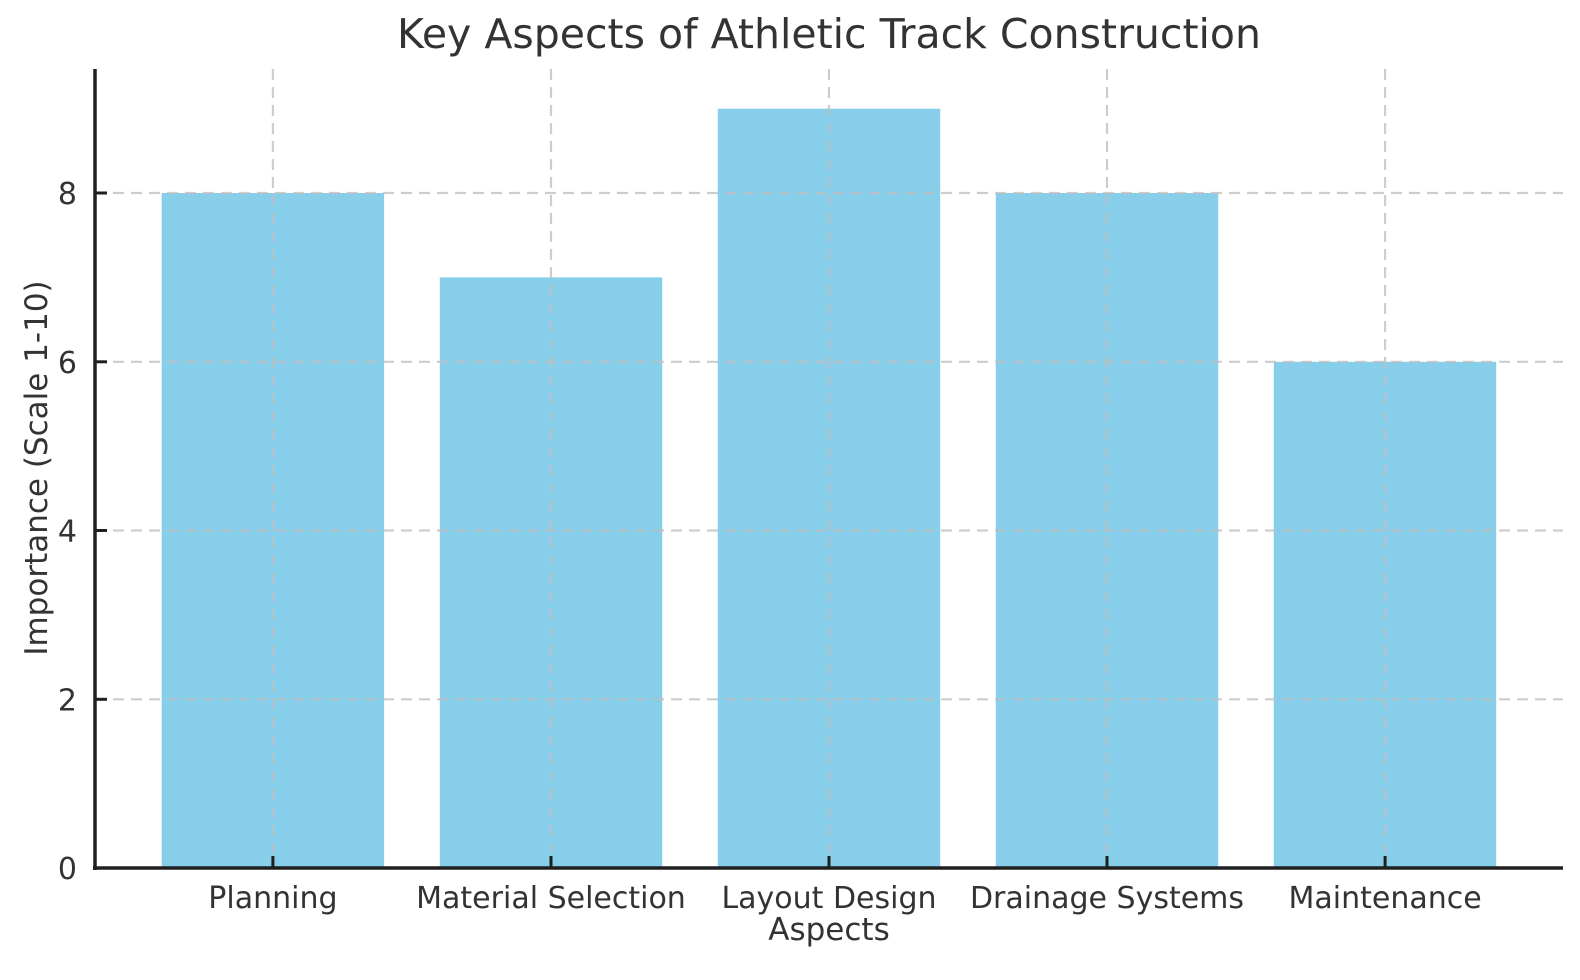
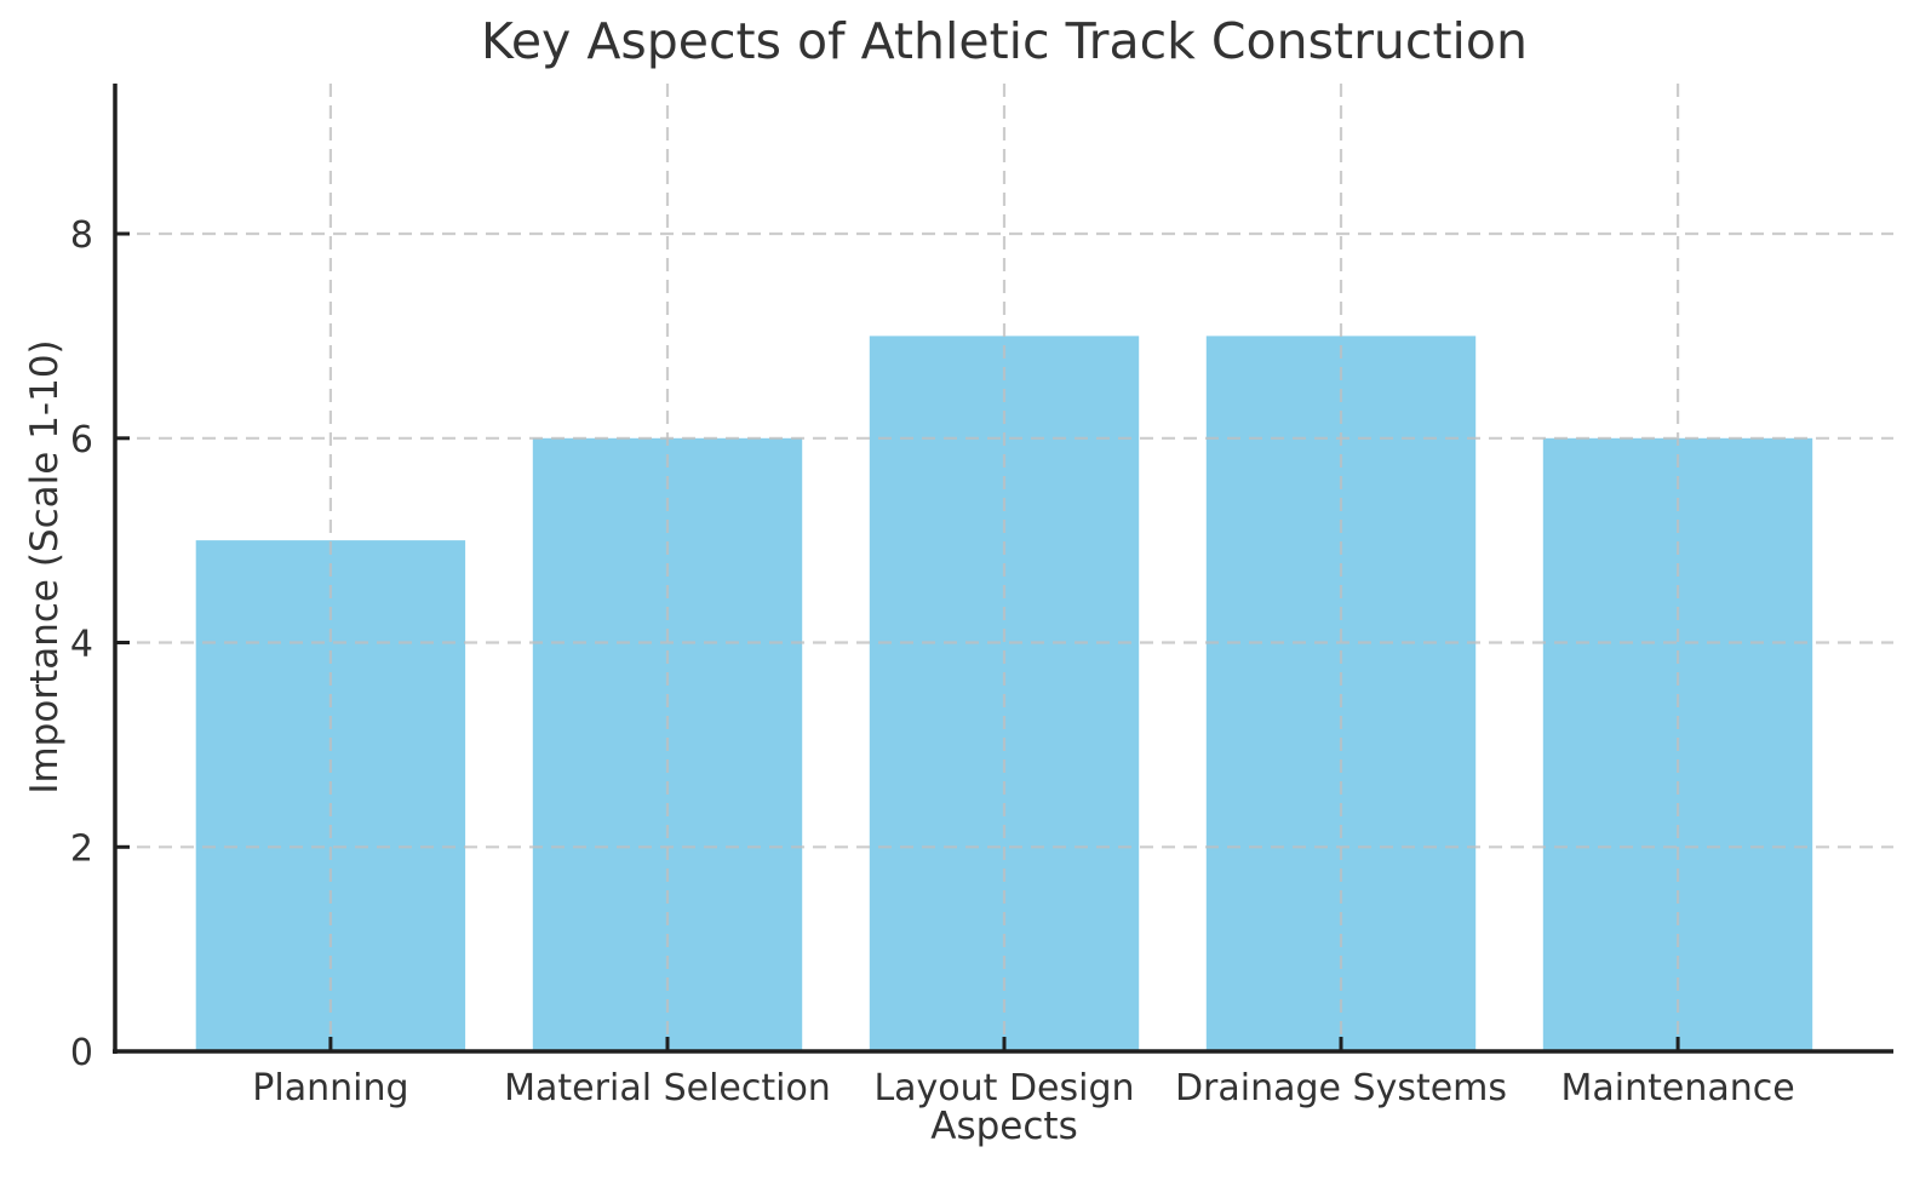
Planning: 8 -> 5
Material Selection: 7 -> 6
Layout Design: 9 -> 7
Drainage Systems: 8 -> 7
